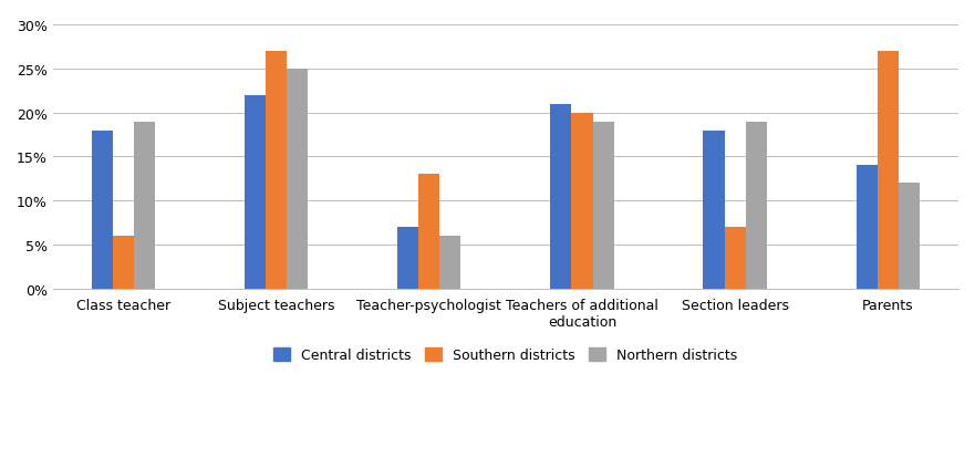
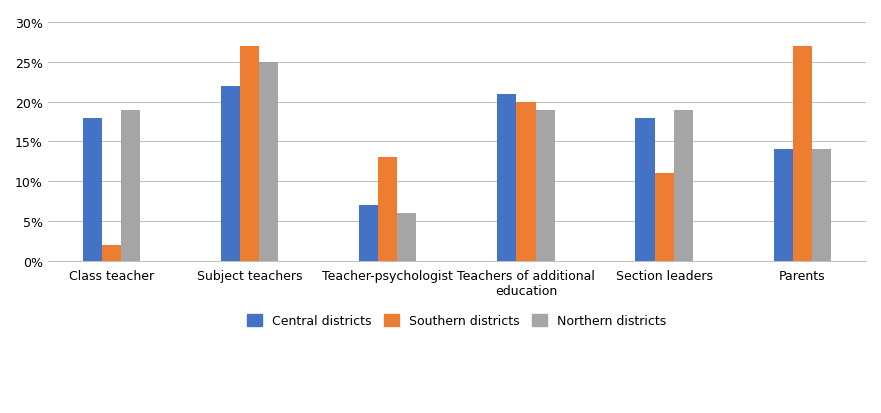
Southern districts/Class teacher: 6% -> 2%
Southern districts/Section leaders: 7% -> 11%
Northern districts/Parents: 12% -> 14%
